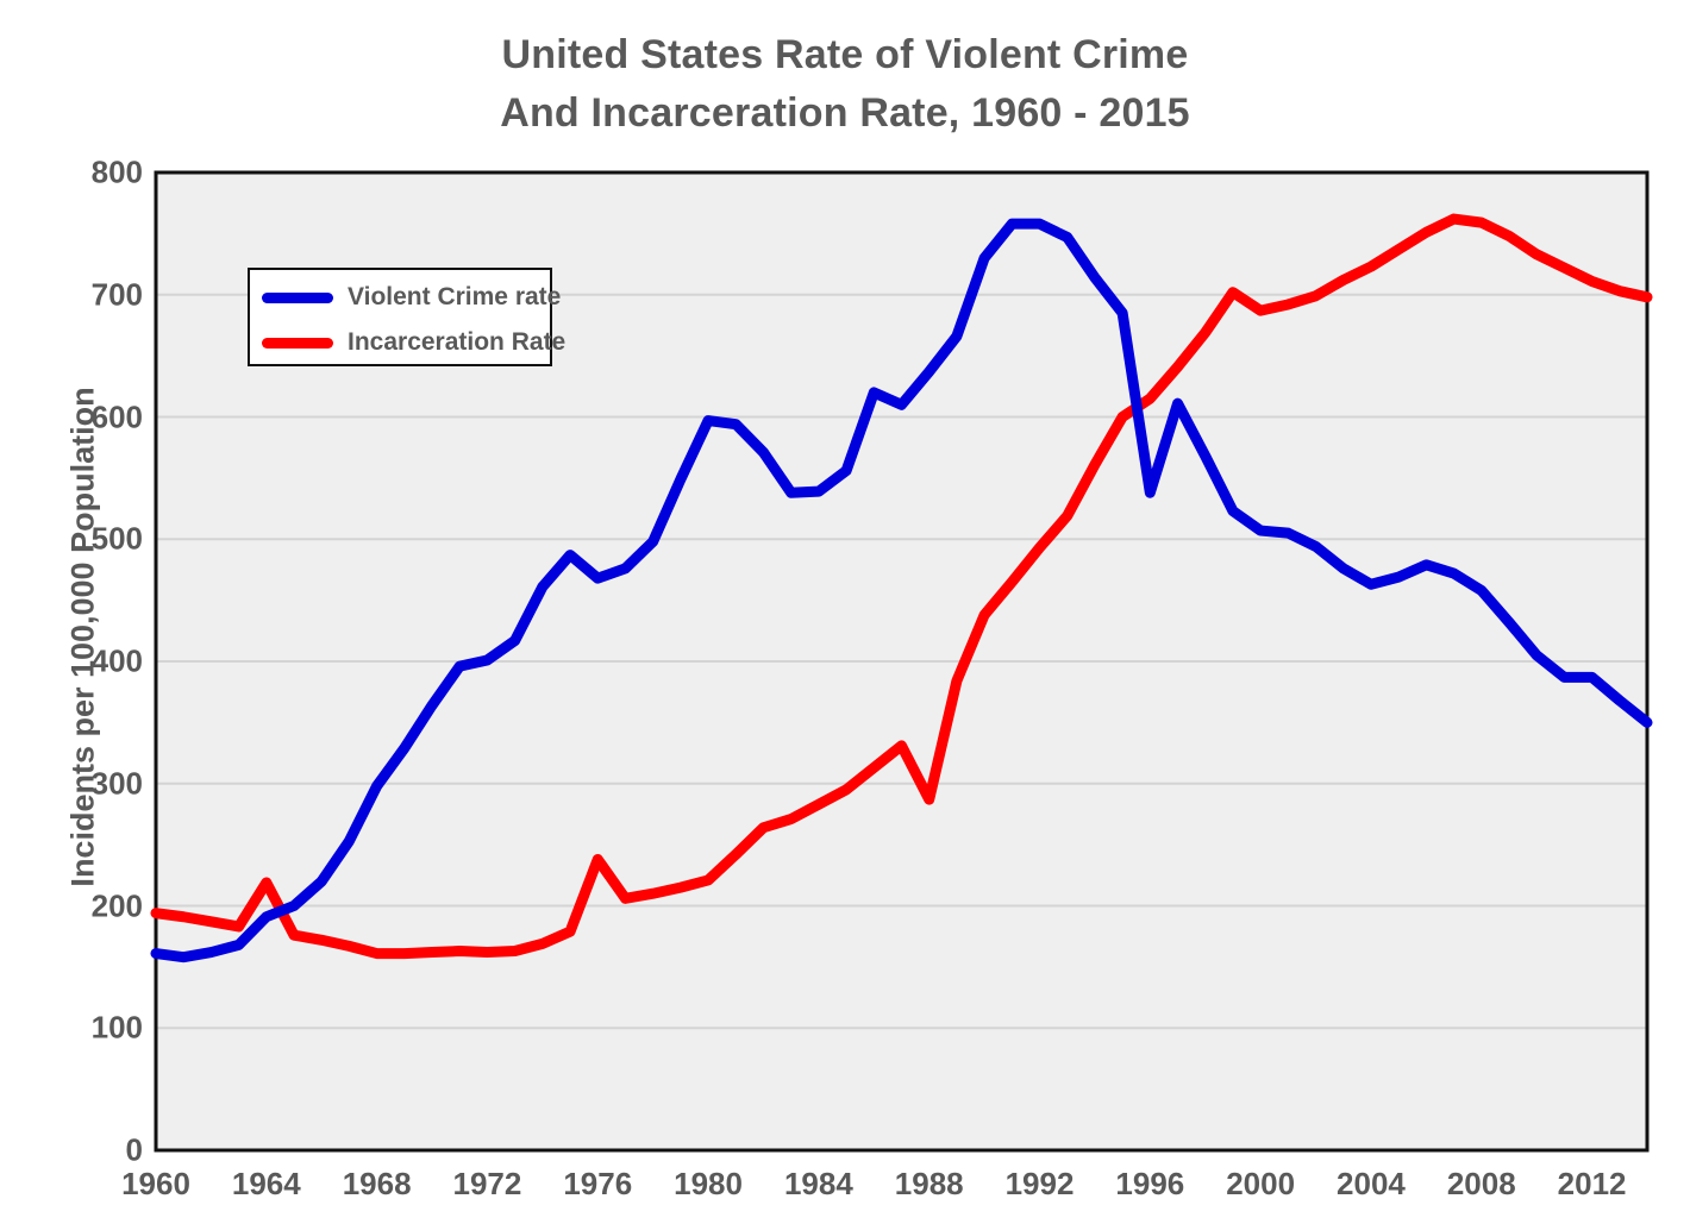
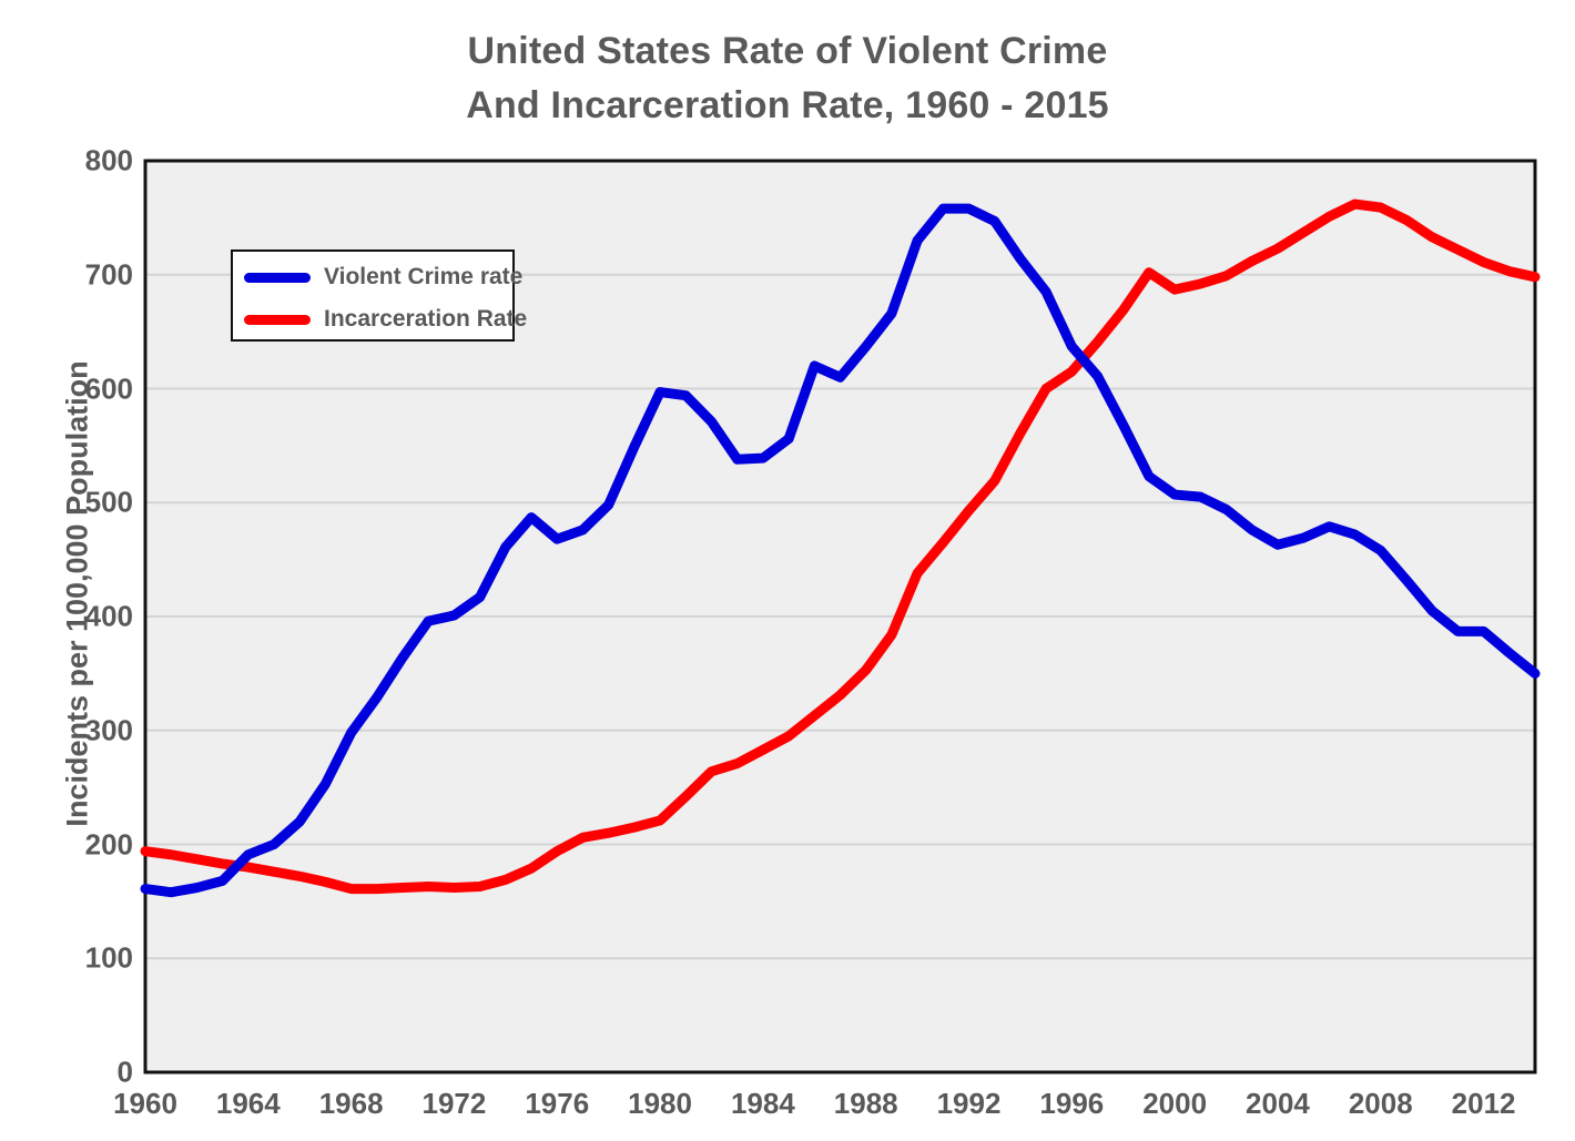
Incarceration Rate/1964: 219 -> 180
Incarceration Rate/1976: 238 -> 194
Incarceration Rate/1988: 287 -> 353
Violent Crime rate/1996: 538 -> 637
